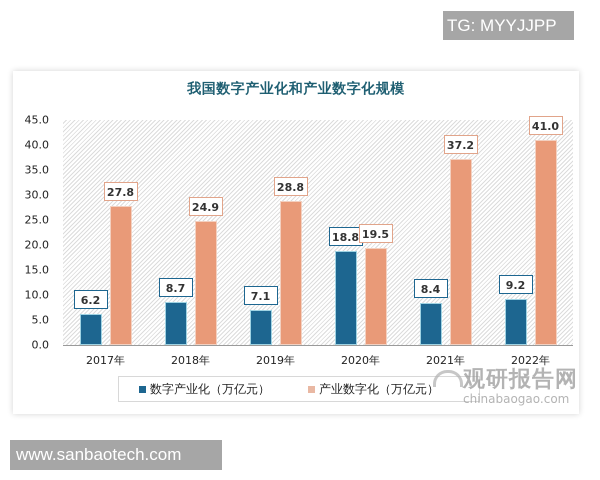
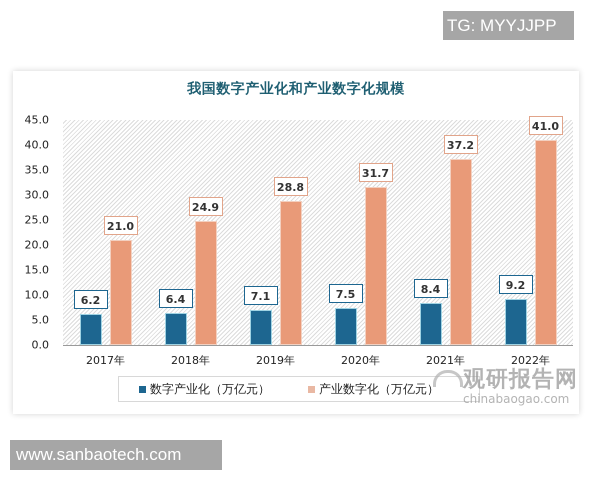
产业数字化（万亿元）/2017年: 27.8 -> 21.0
数字产业化（万亿元）/2018年: 8.7 -> 6.4
数字产业化（万亿元）/2020年: 18.8 -> 7.5
产业数字化（万亿元）/2020年: 19.5 -> 31.7
